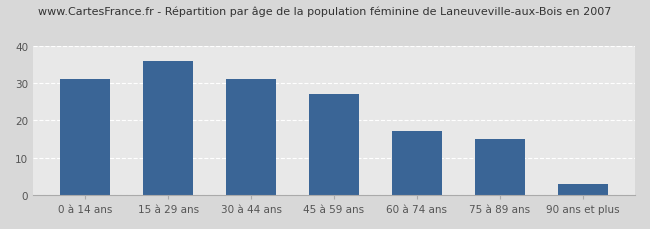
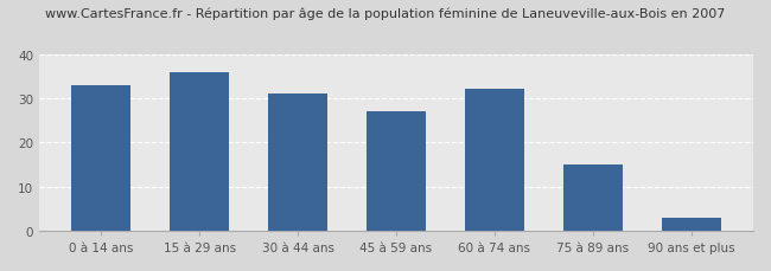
0 à 14 ans: 31 -> 33
60 à 74 ans: 17 -> 32
